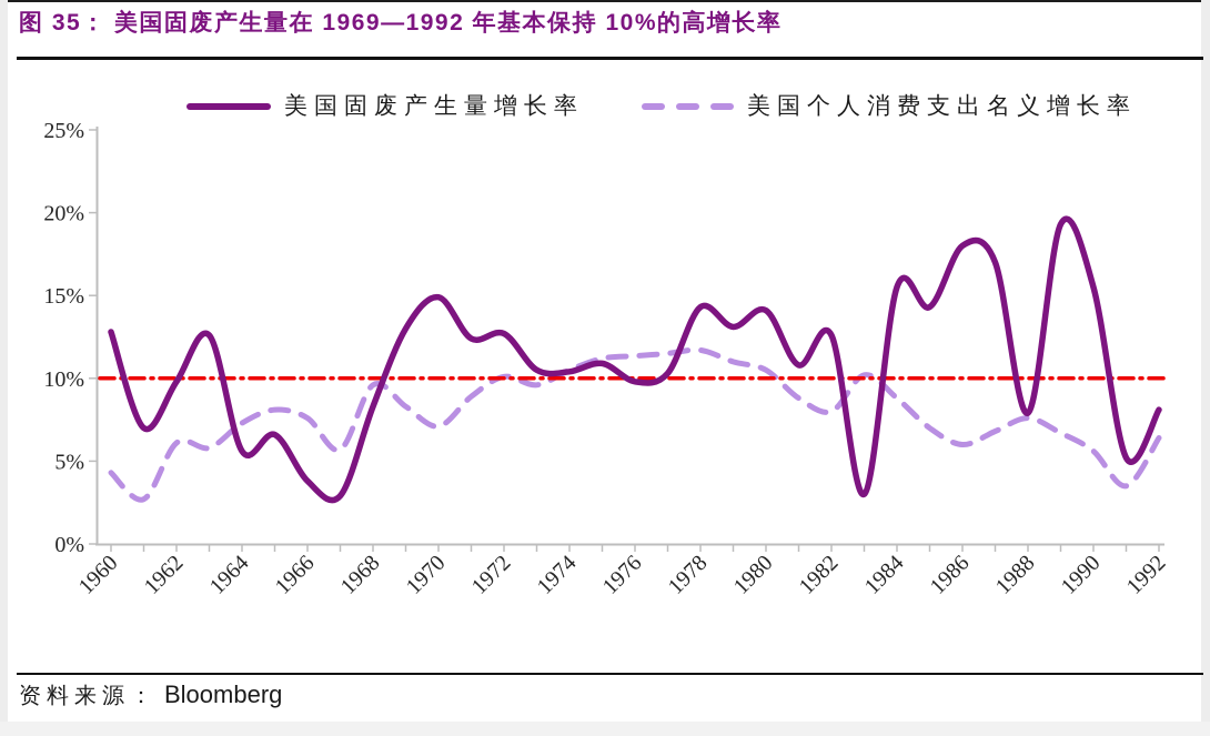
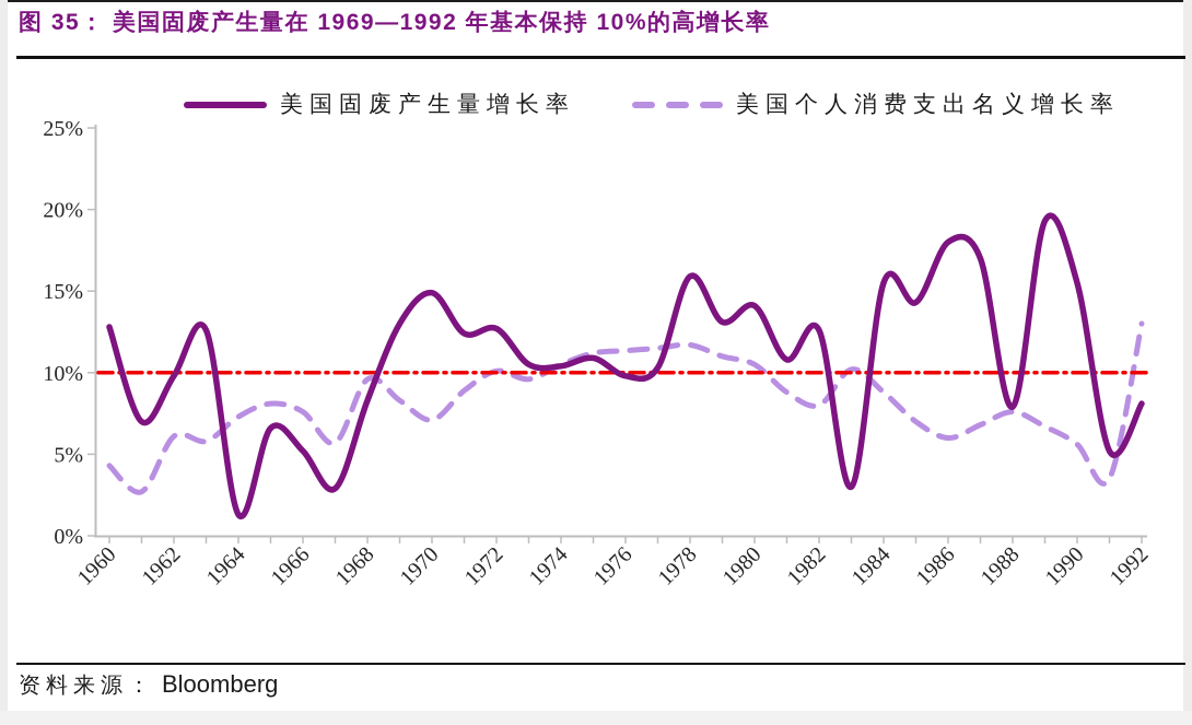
美国固废产生量增长率/1964: 5.6% -> 1.3%
美国固废产生量增长率/1966: 3.8% -> 5.2%
美国固废产生量增长率/1978: 14.3% -> 15.9%
美国个人消费支出名义增长率/1992: 6.4% -> 13.0%
